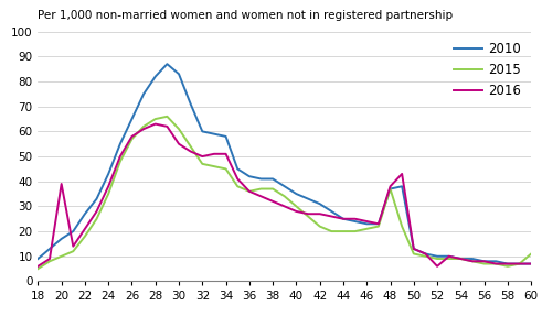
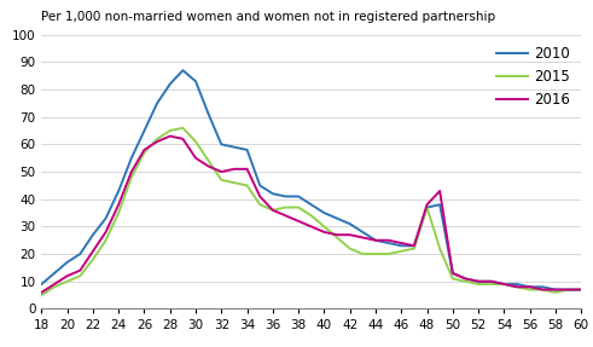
2016/20: 39 -> 12
2016/52: 6 -> 10
2015/60: 11 -> 7
